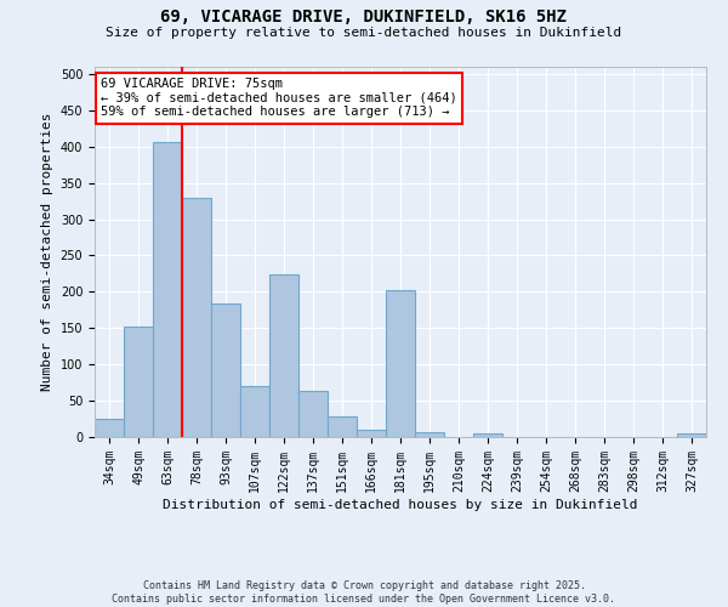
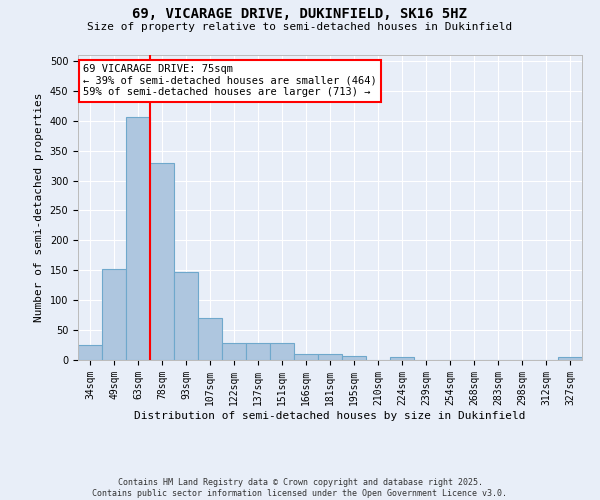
93sqm: 184 -> 147
122sqm: 224 -> 28
137sqm: 64 -> 28
181sqm: 202 -> 10
